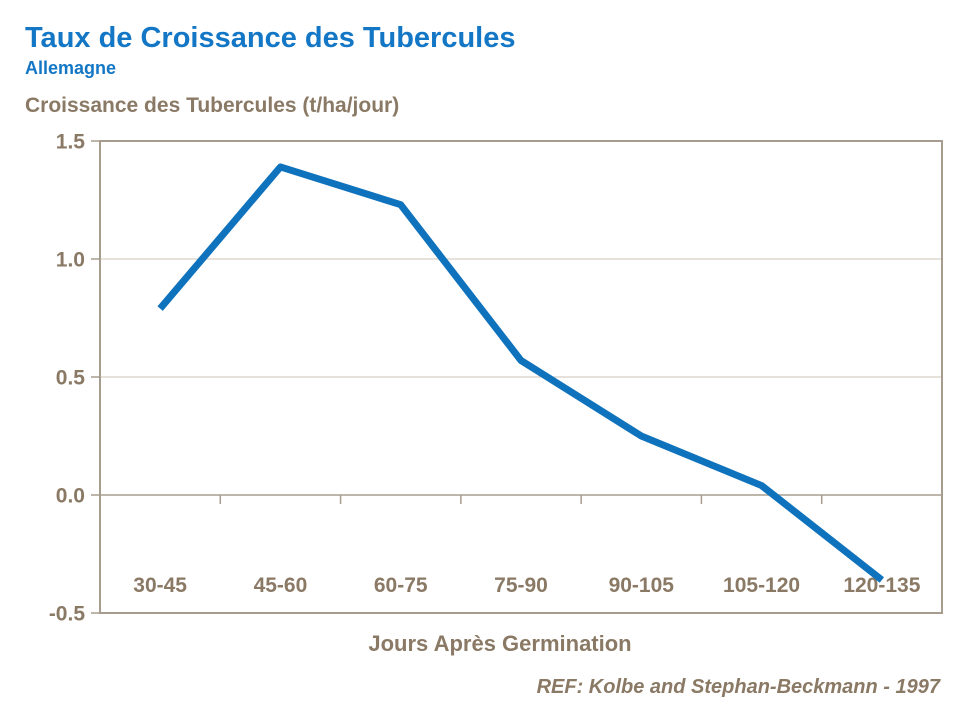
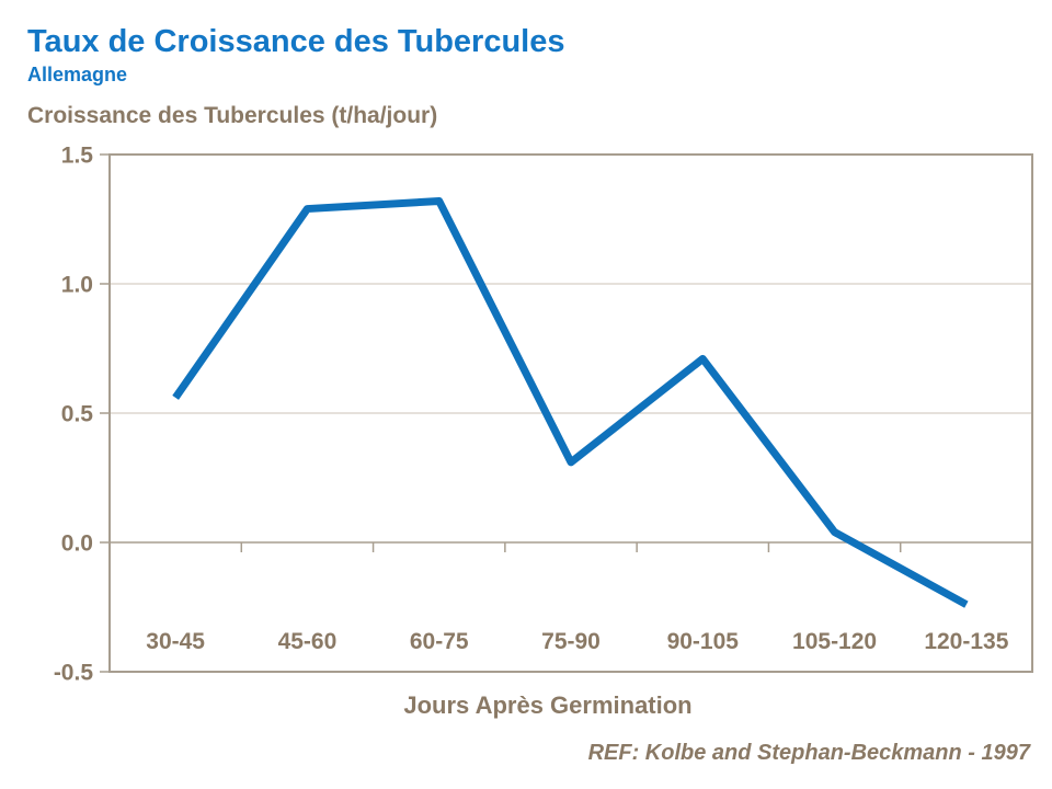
30-45: 0.79 -> 0.56
45-60: 1.39 -> 1.29
60-75: 1.23 -> 1.32
75-90: 0.57 -> 0.31
90-105: 0.25 -> 0.71
120-135: -0.36 -> -0.24
